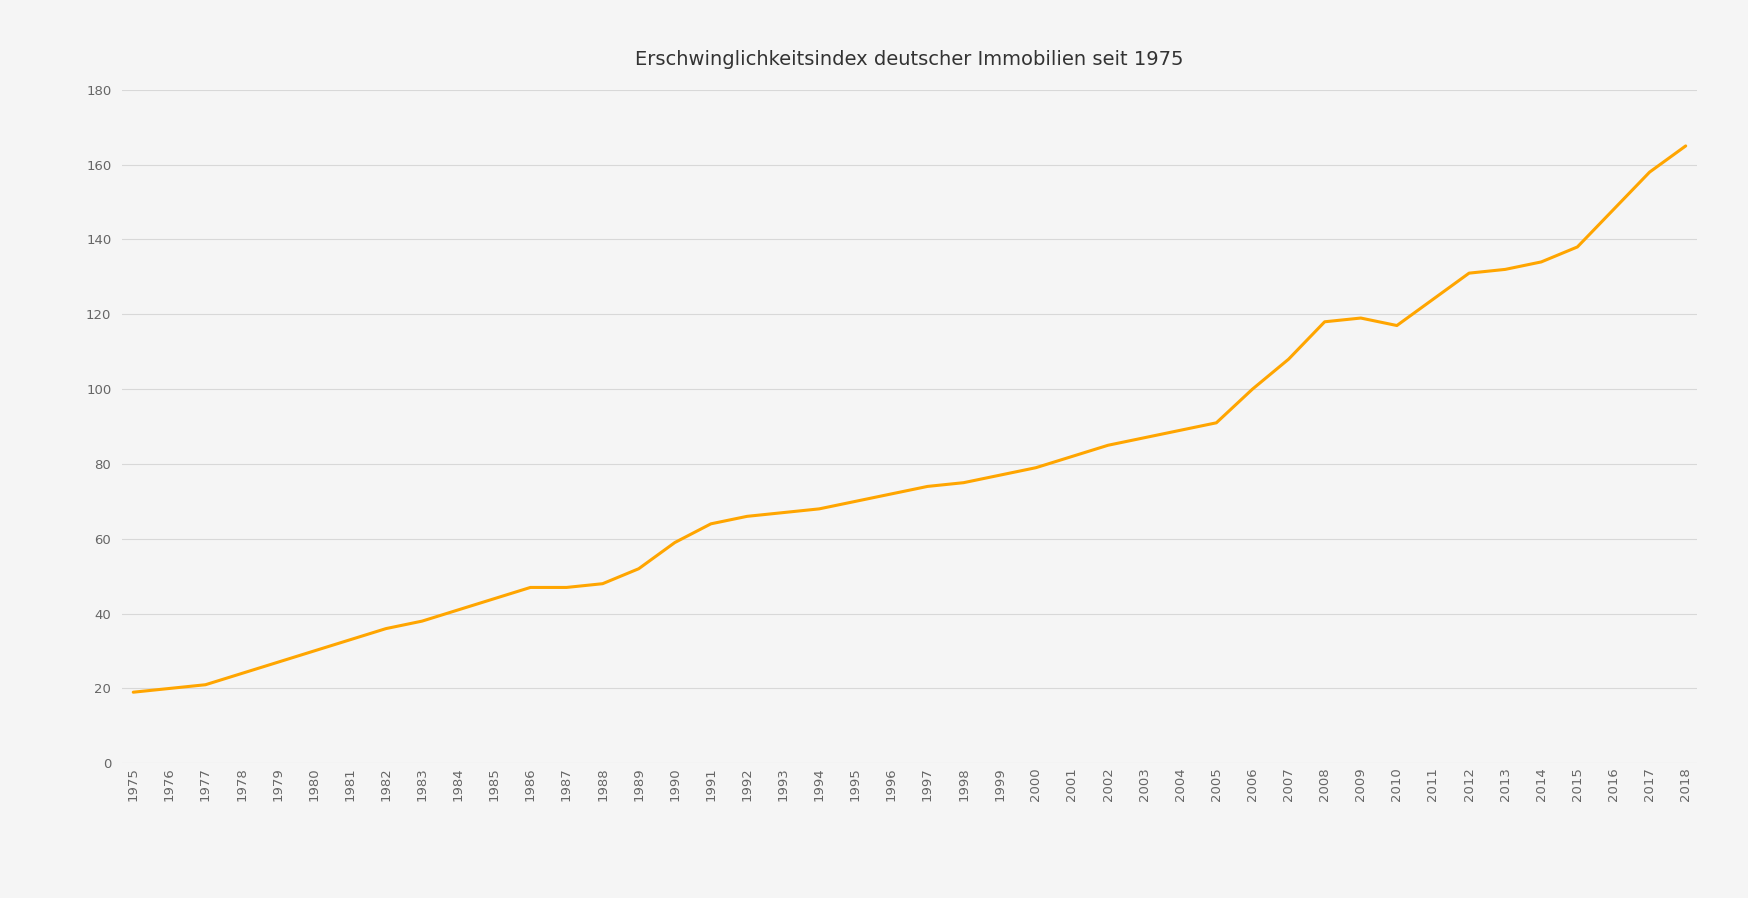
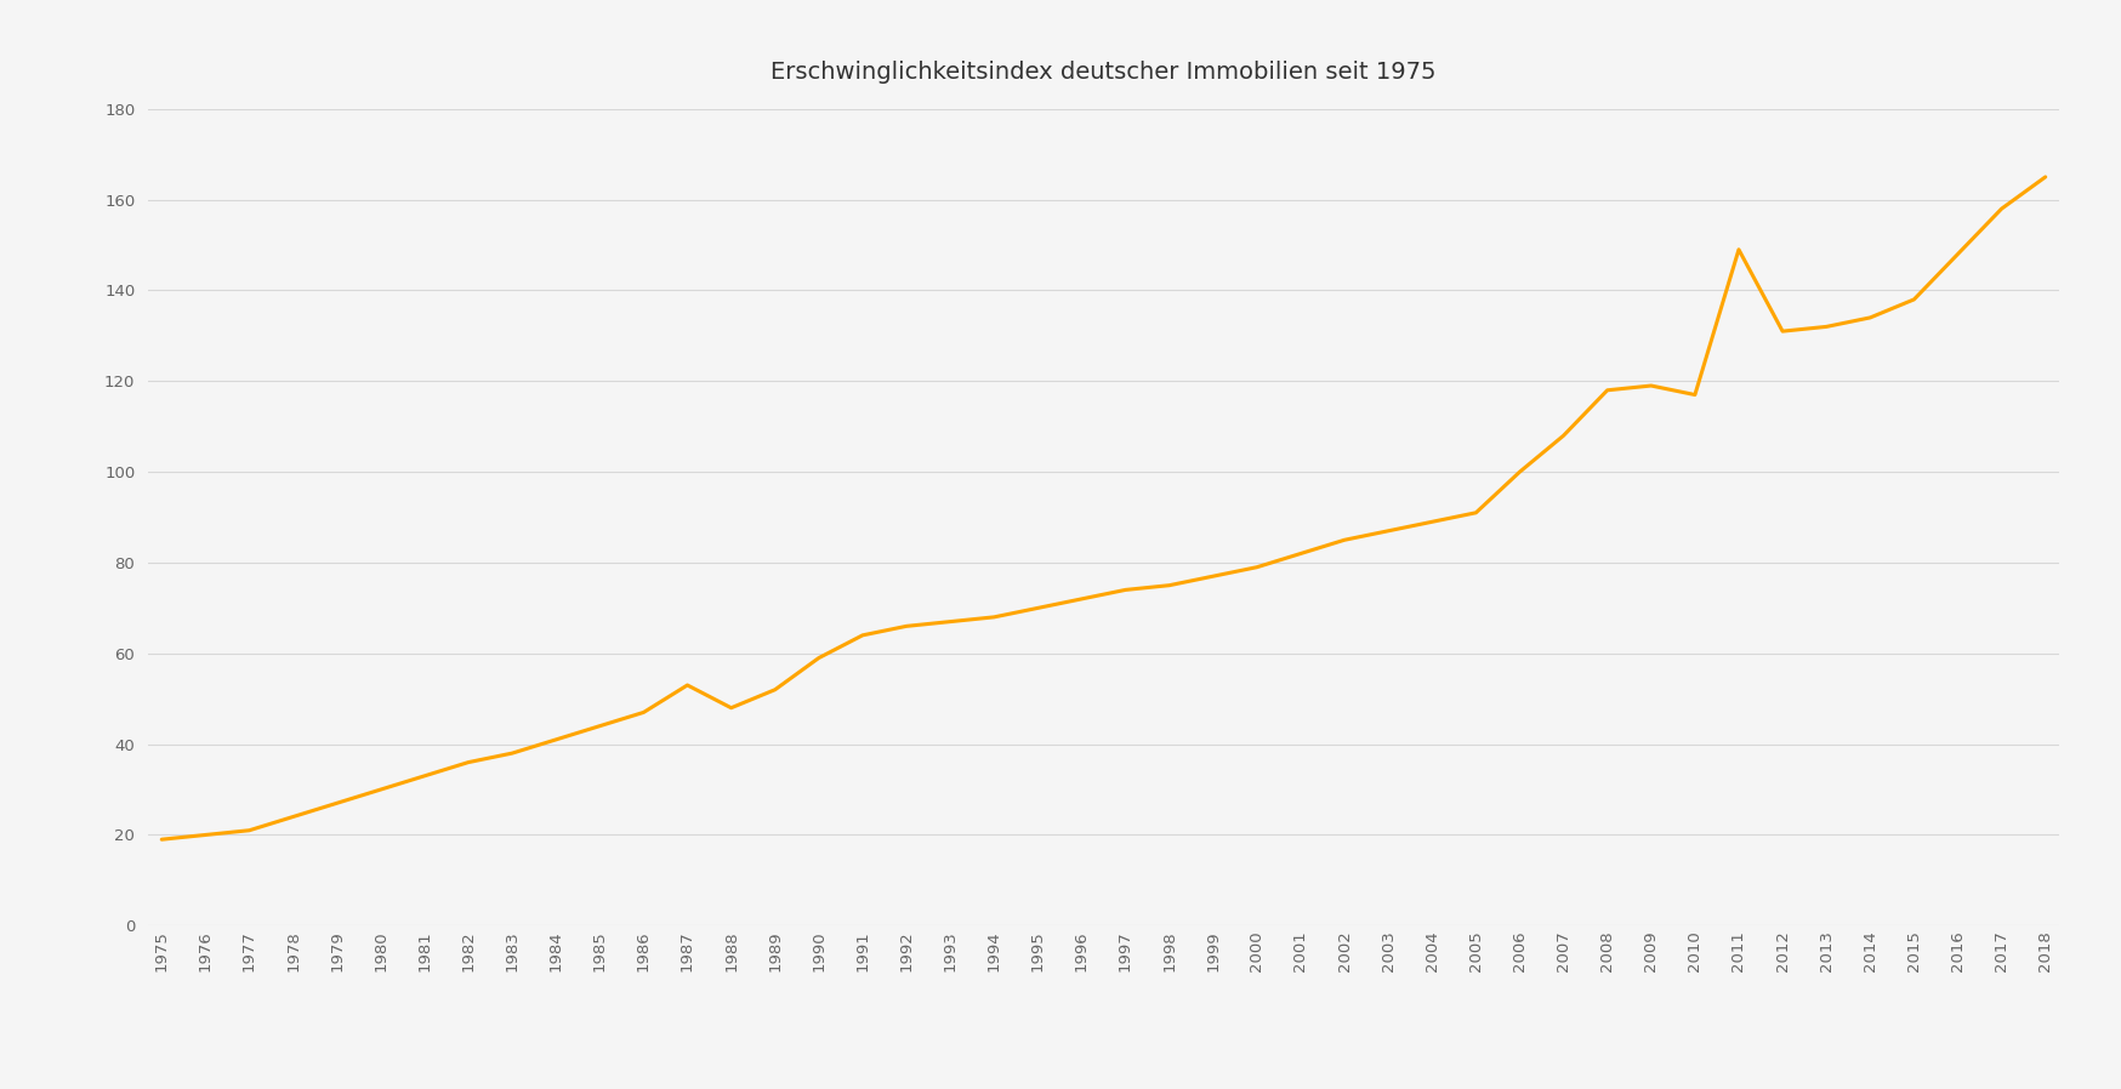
1987: 47 -> 53
2011: 124 -> 149
